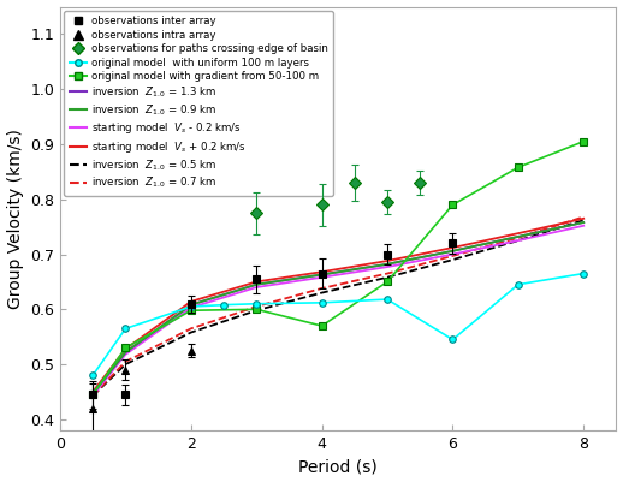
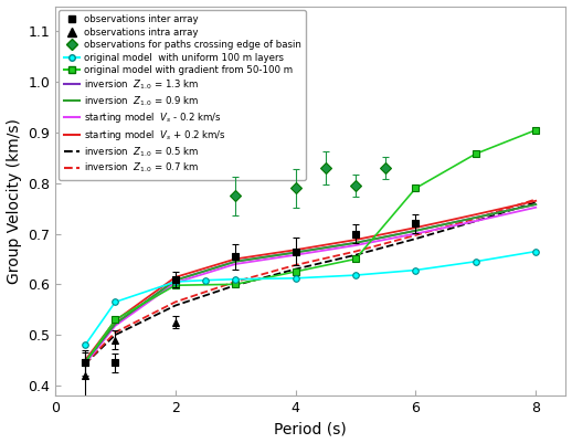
original model with gradient from 50-100 m/4: 0.570 -> 0.625
original model with uniform 100 m layers/6: 0.545 -> 0.628
